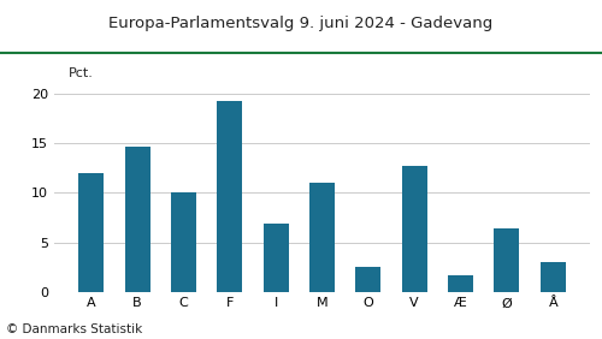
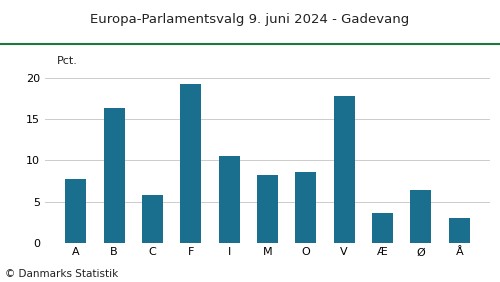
A: 12.0 -> 7.8
B: 14.7 -> 16.4
C: 10.1 -> 5.8
I: 6.9 -> 10.6
M: 11.0 -> 8.2
O: 2.5 -> 8.6
V: 12.8 -> 17.8
Æ: 1.6 -> 3.6
